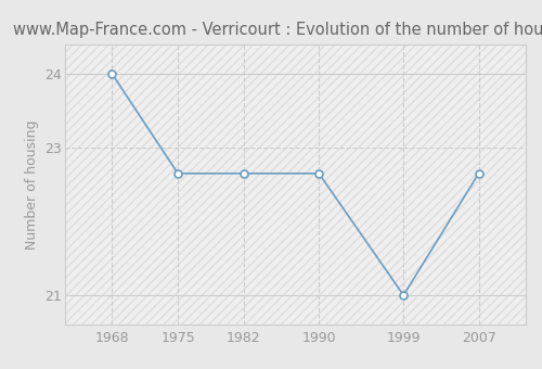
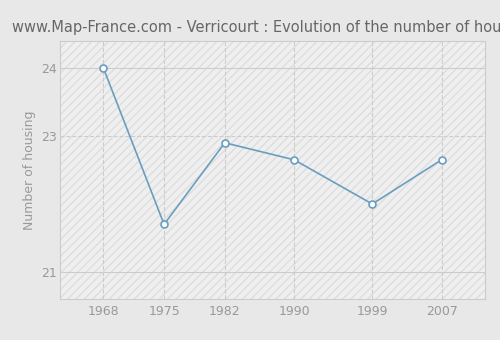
1975: 22.65 -> 21.70
1982: 22.65 -> 22.90
1999: 21.00 -> 22.00
